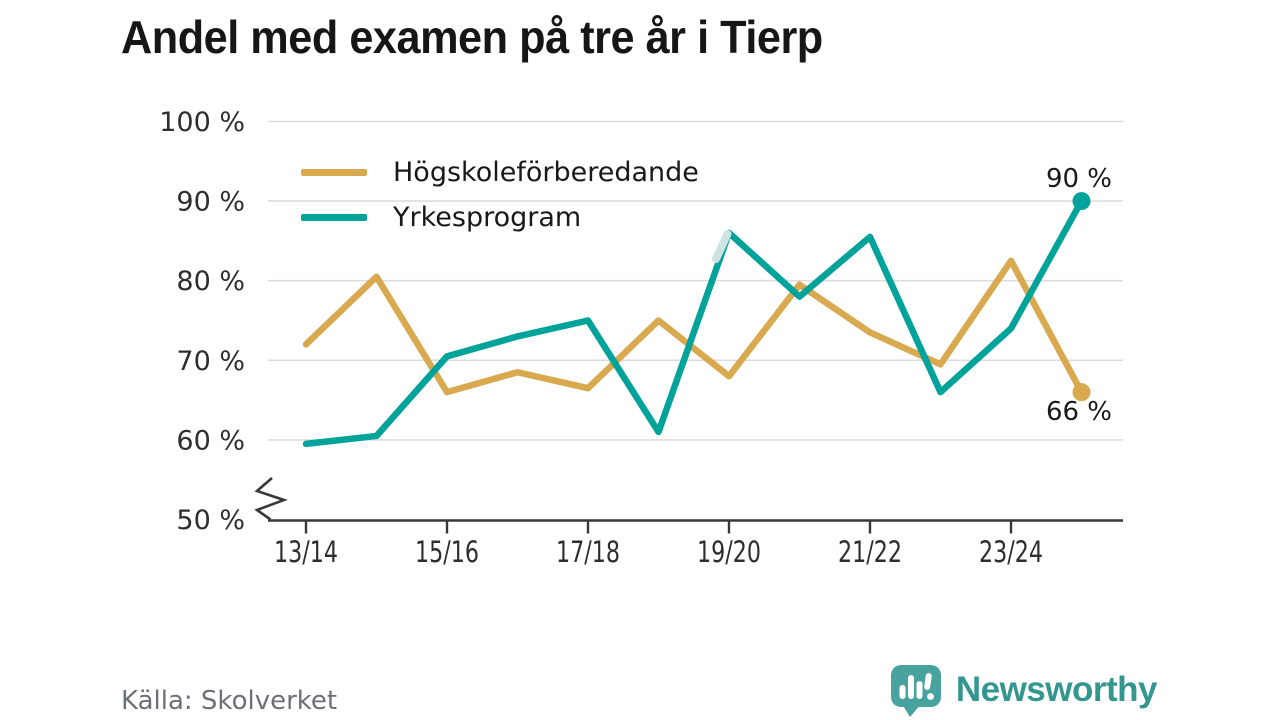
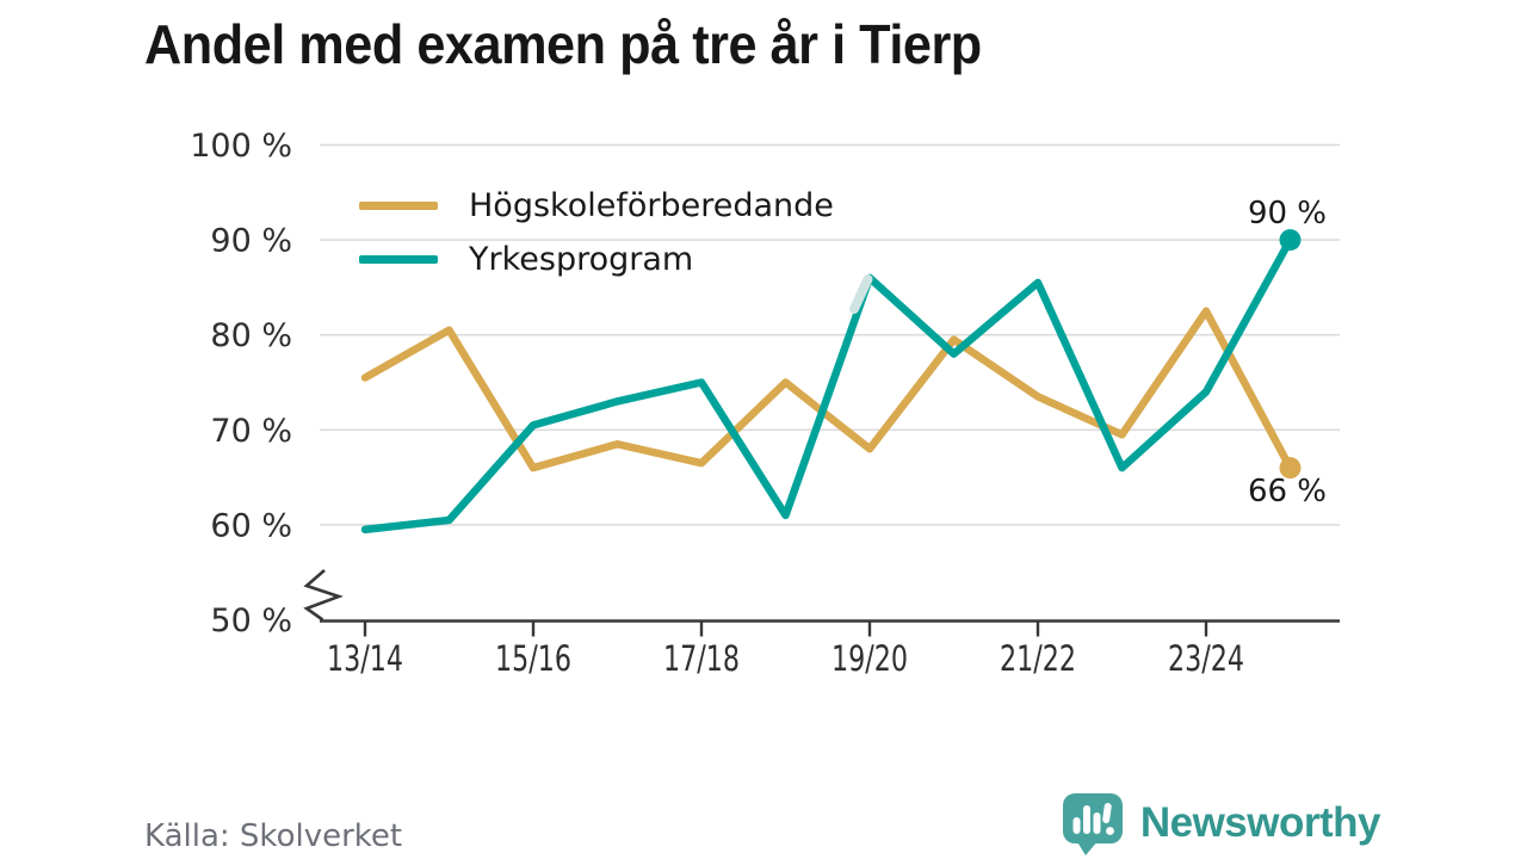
Högskoleförberedande/13/14: 72% -> 76%
